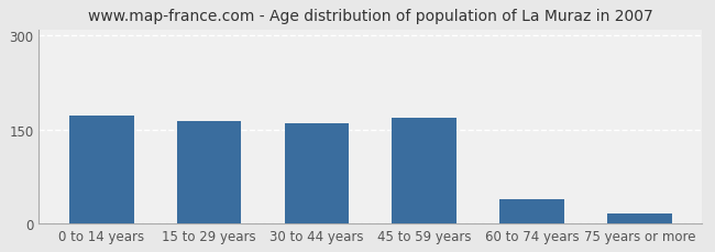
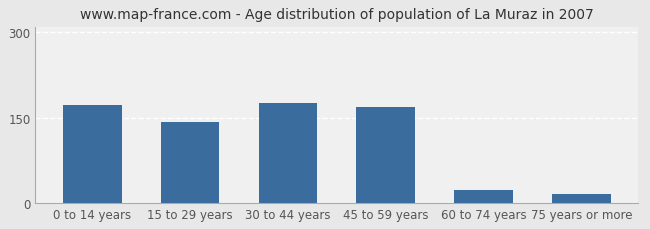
15 to 29 years: 164 -> 142
30 to 44 years: 160 -> 175
60 to 74 years: 38 -> 22
